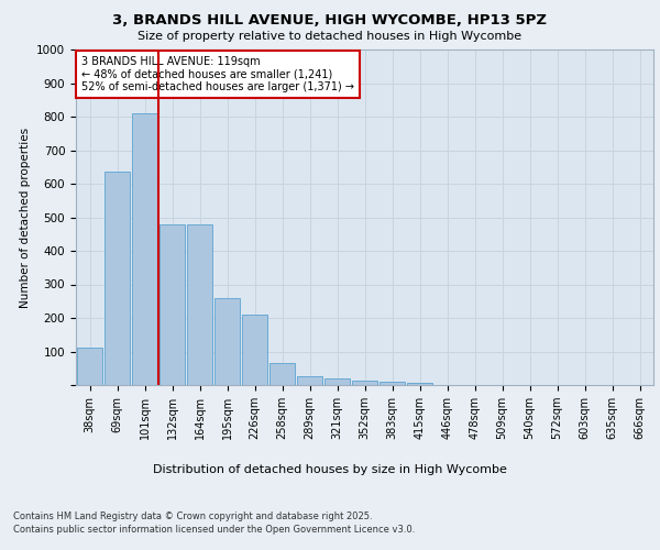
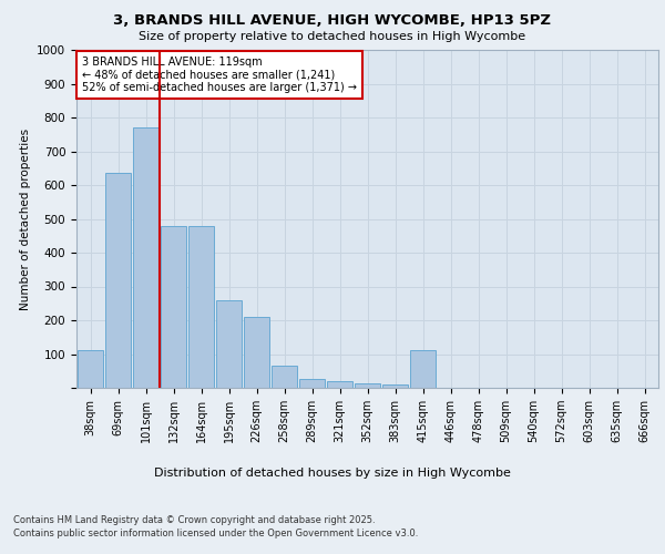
101sqm: 810 -> 770
415sqm: 8 -> 110
